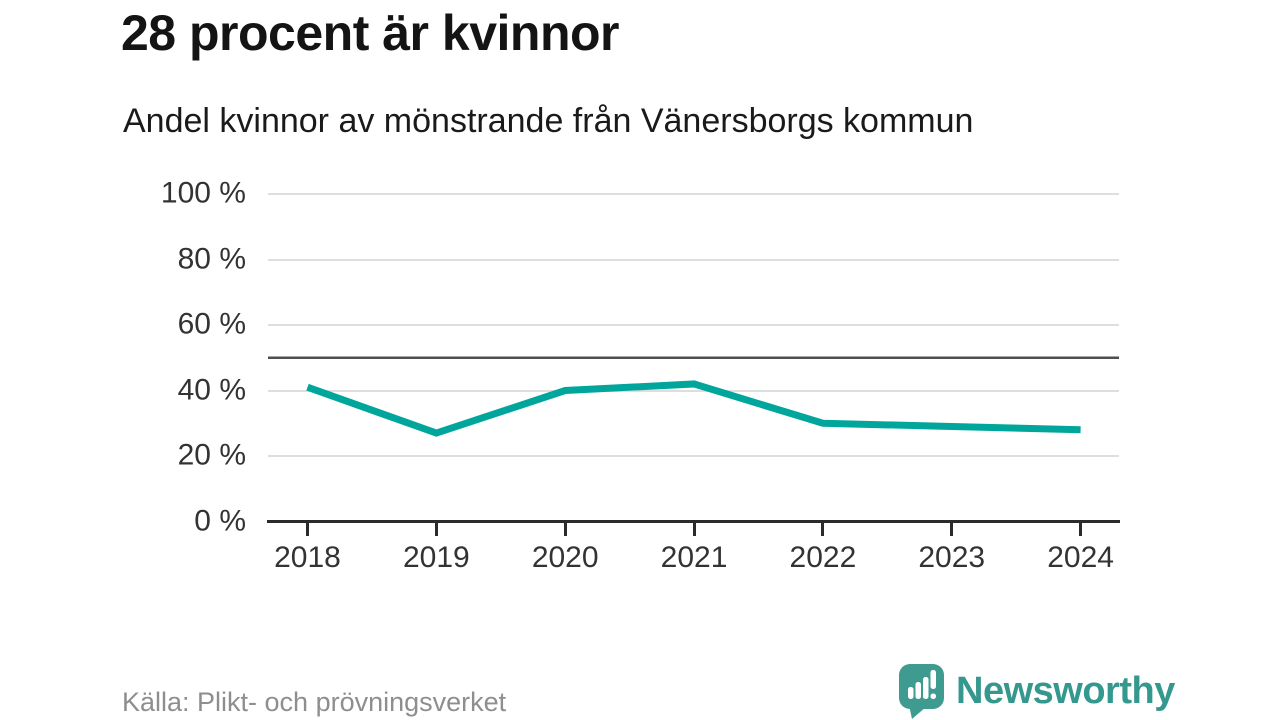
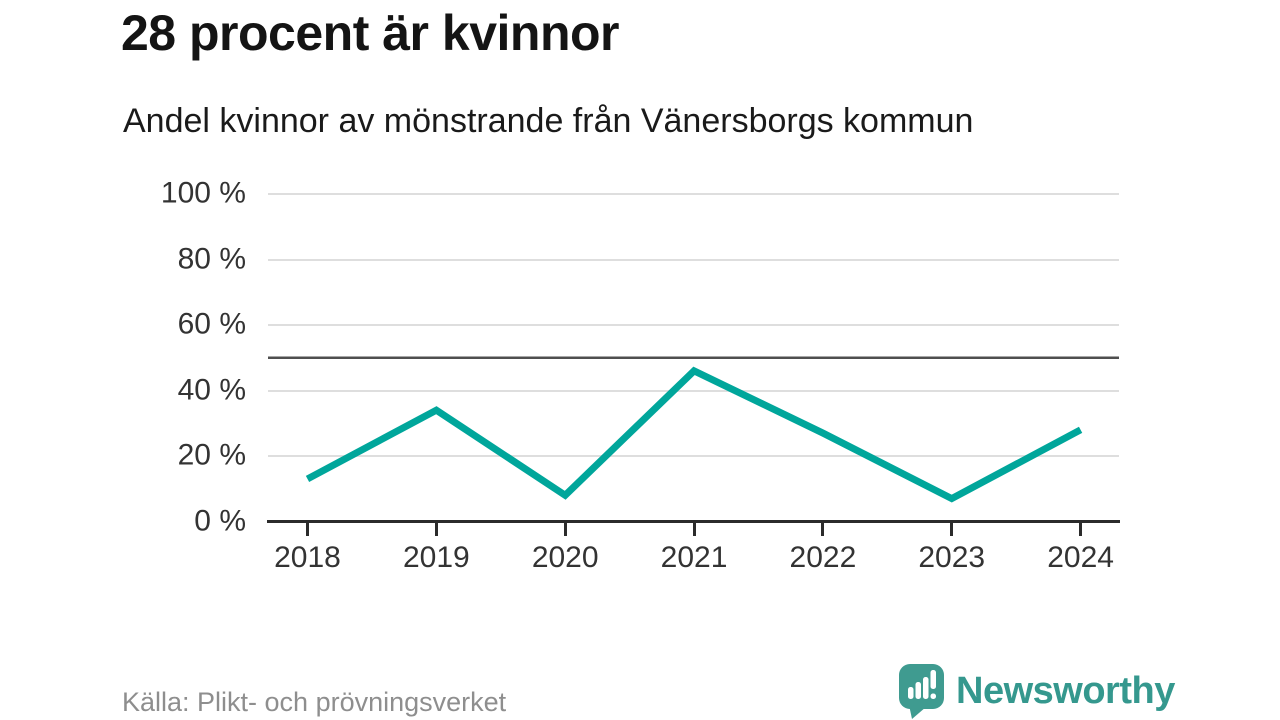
2018: 41% -> 13%
2019: 27% -> 34%
2020: 40% -> 8%
2021: 42% -> 46%
2022: 30% -> 27%
2023: 29% -> 7%
